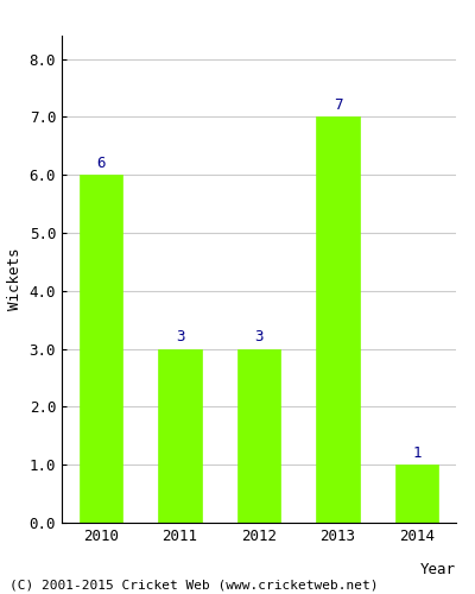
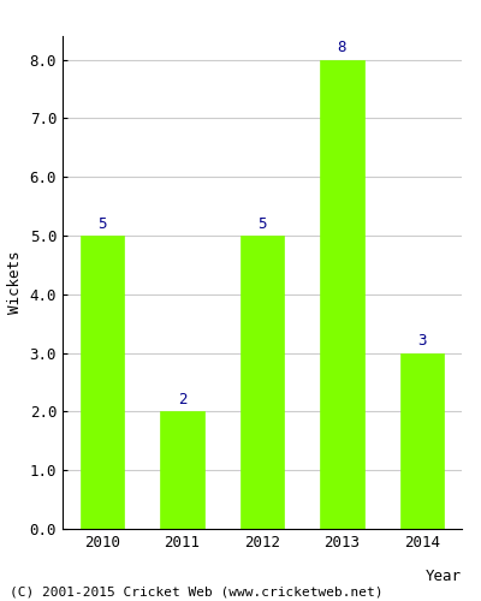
2010: 6 -> 5
2011: 3 -> 2
2012: 3 -> 5
2013: 7 -> 8
2014: 1 -> 3
